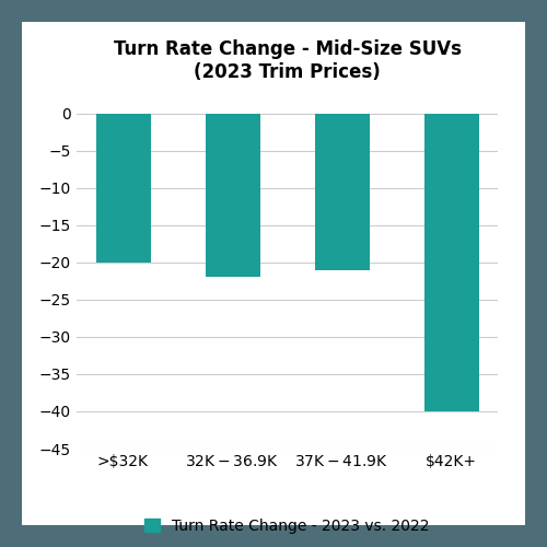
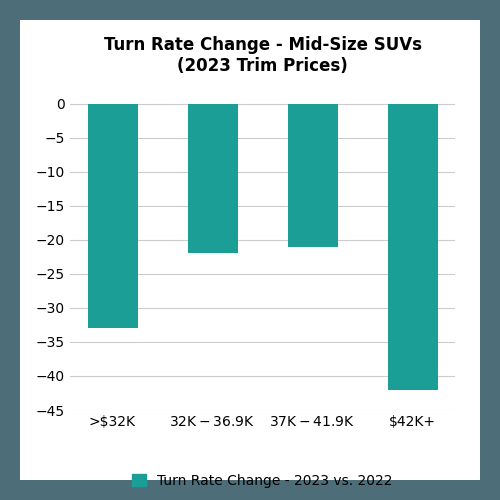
>$32K: -20 -> -33
$42K+: -40 -> -42
